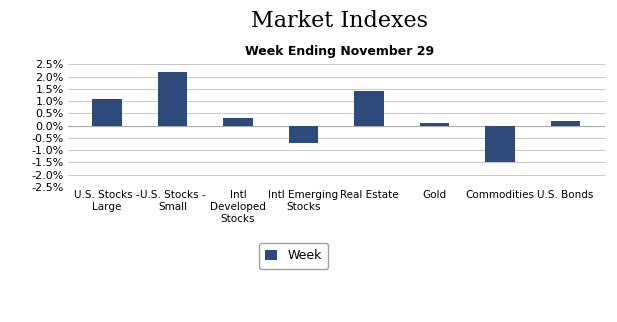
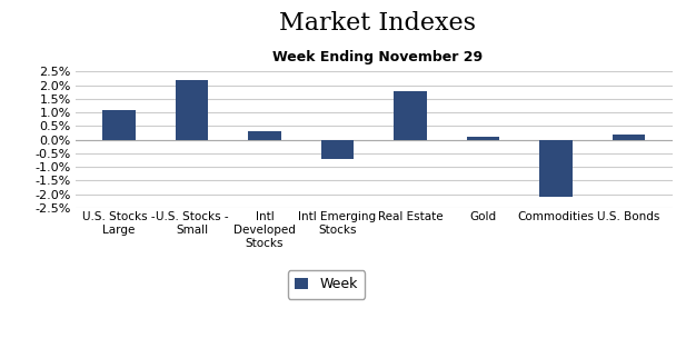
Real Estate: 1.4% -> 1.8%
Commodities: -1.5% -> -2.1%
